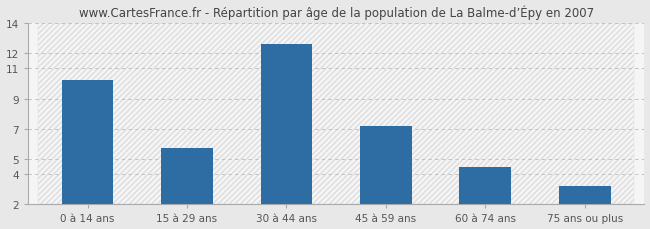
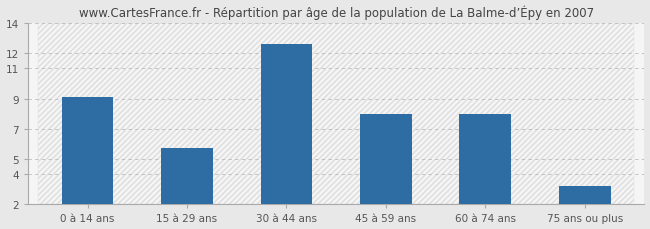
0 à 14 ans: 10.2 -> 9.1
45 à 59 ans: 7.2 -> 8.0
60 à 74 ans: 4.5 -> 8.0
